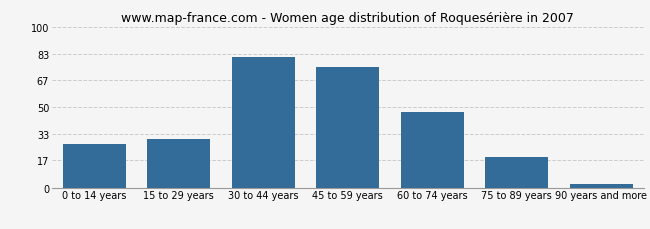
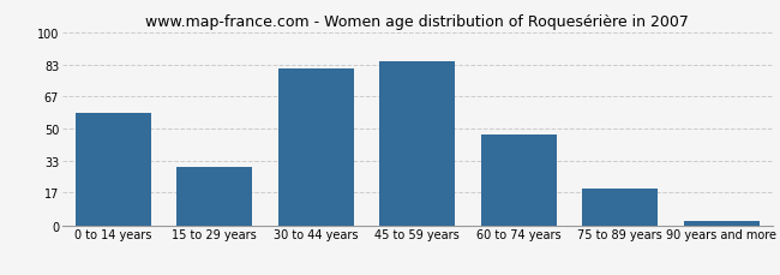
0 to 14 years: 27 -> 58
45 to 59 years: 75 -> 85
